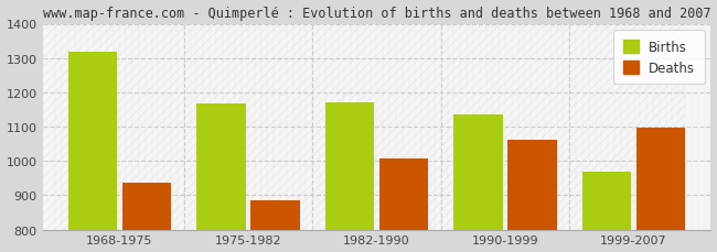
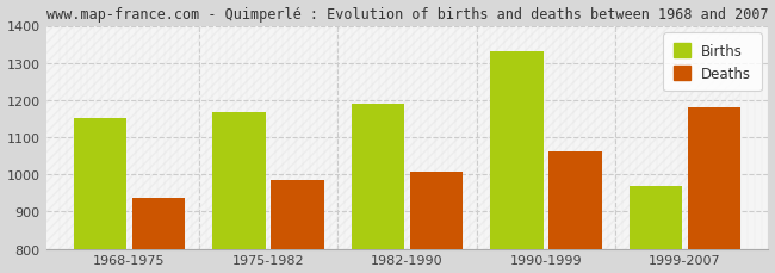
Births/1968-1975: 1317 -> 1150
Deaths/1975-1982: 884 -> 985
Births/1982-1990: 1171 -> 1190
Births/1990-1999: 1136 -> 1330
Deaths/1999-2007: 1098 -> 1180
